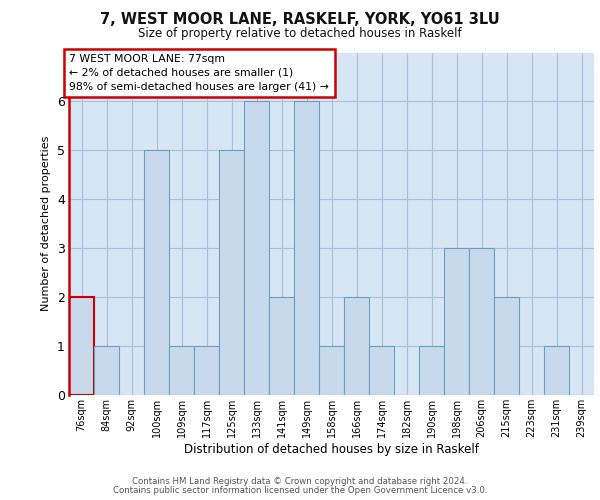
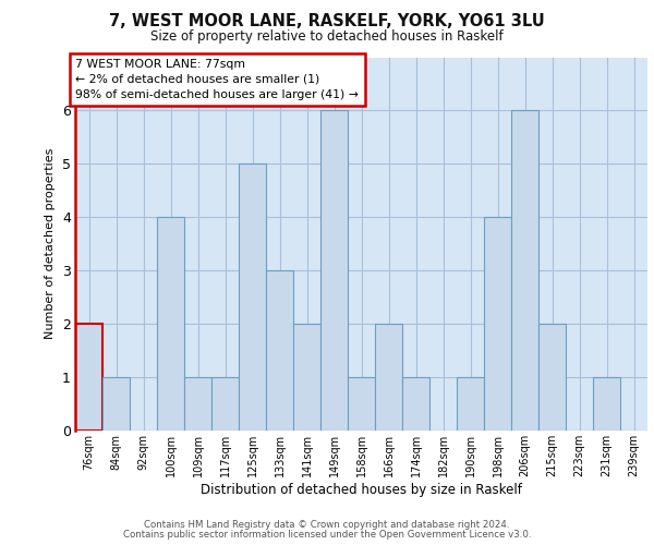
100sqm: 5 -> 4
133sqm: 6 -> 3
198sqm: 3 -> 4
206sqm: 3 -> 6
